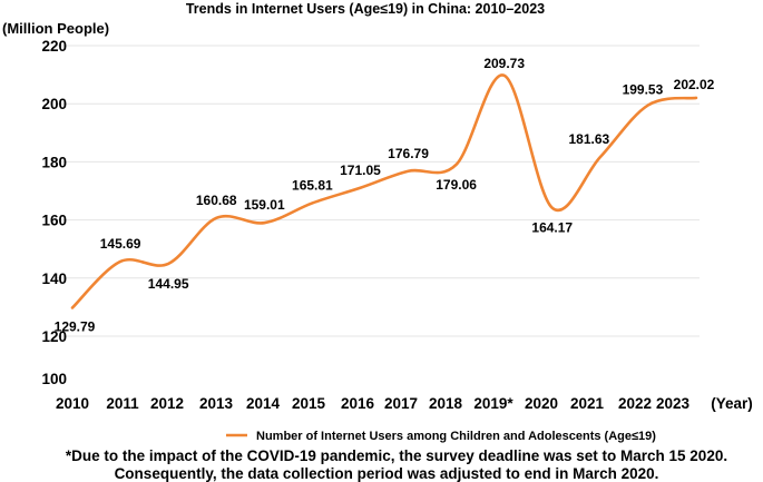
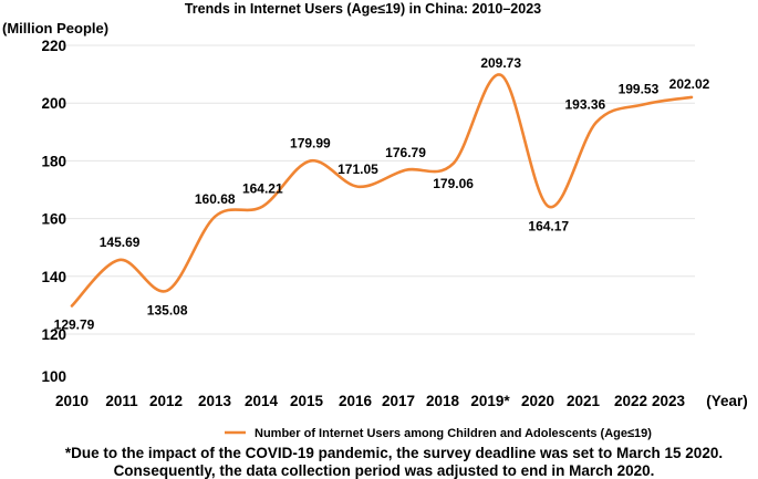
2012: 144.95 -> 135.08
2014: 159.01 -> 164.21
2015: 165.81 -> 179.99
2021: 181.63 -> 193.36
